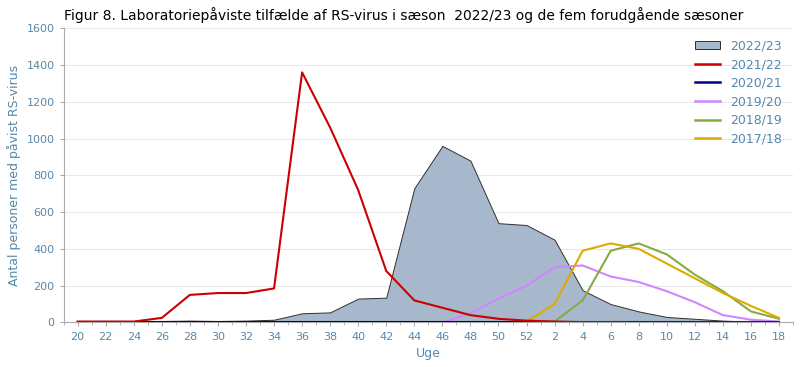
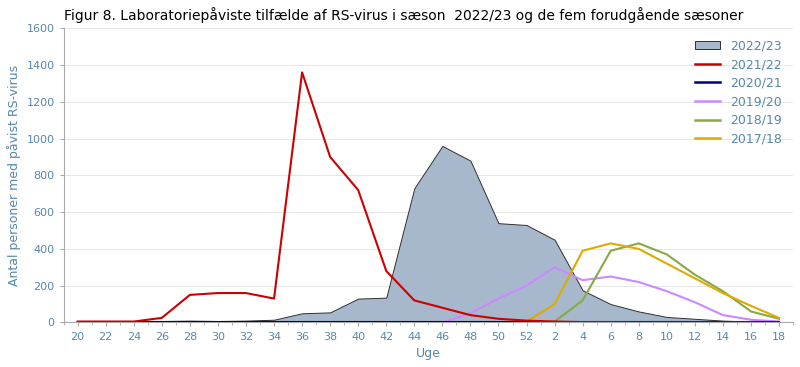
2021/22/34: 180 -> 130
2021/22/38: 1060 -> 900
2019/20/4: 310 -> 230
